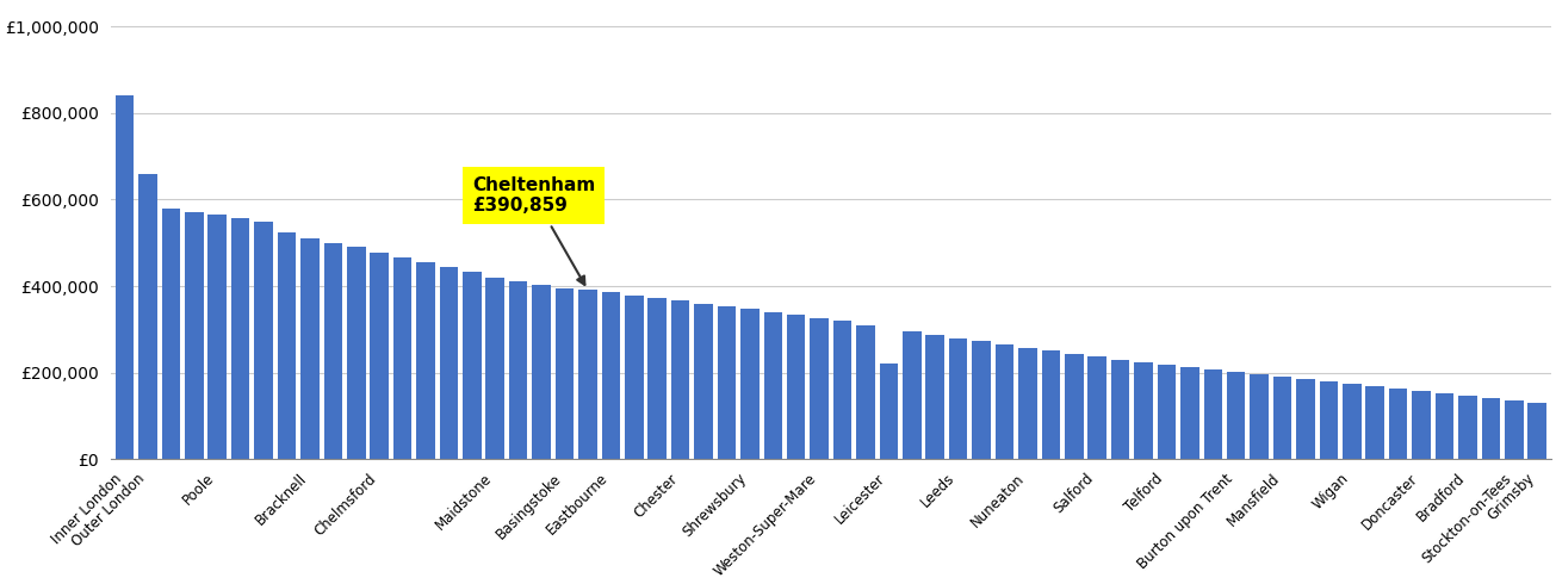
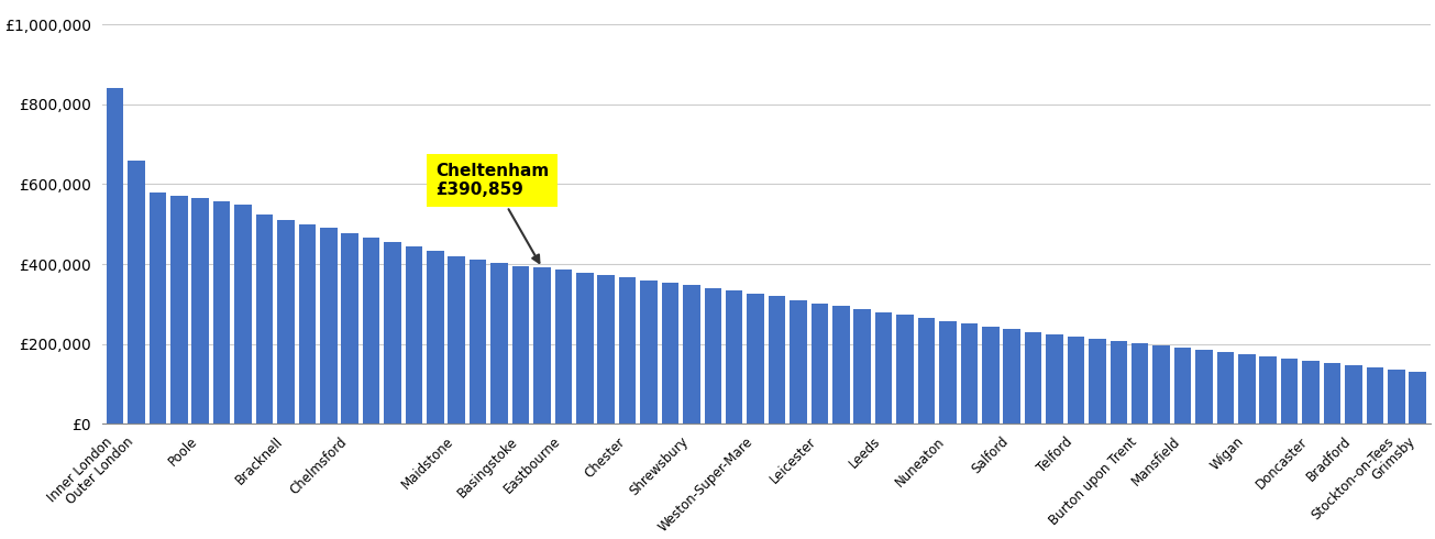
Leicester: £220,000 -> £302,000
